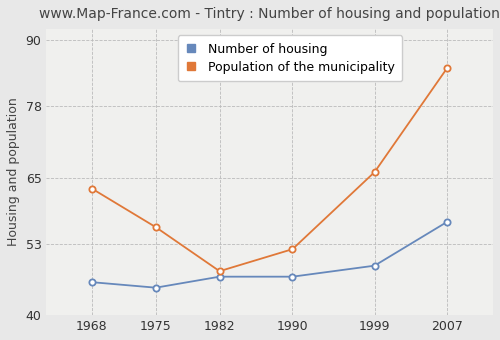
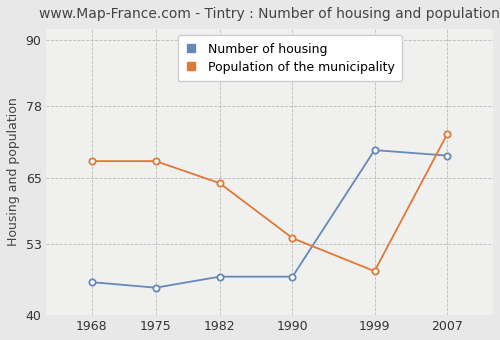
Population of the municipality/1968: 63 -> 68
Population of the municipality/1975: 56 -> 68
Population of the municipality/1982: 48 -> 64
Population of the municipality/1990: 52 -> 54
Number of housing/1999: 49 -> 70
Population of the municipality/1999: 66 -> 48
Number of housing/2007: 57 -> 69
Population of the municipality/2007: 85 -> 73
